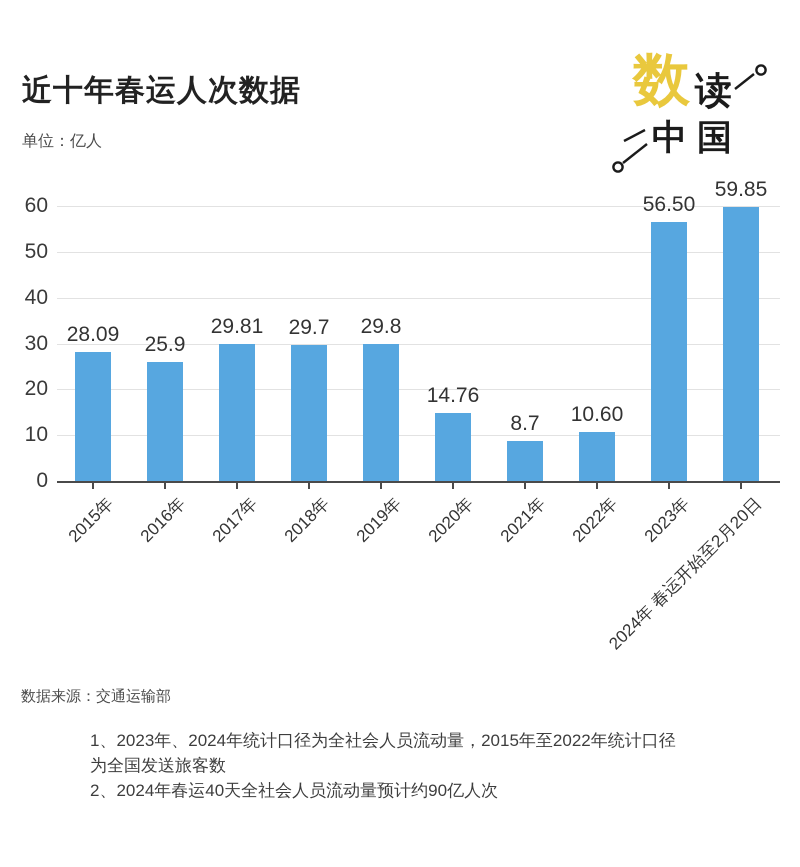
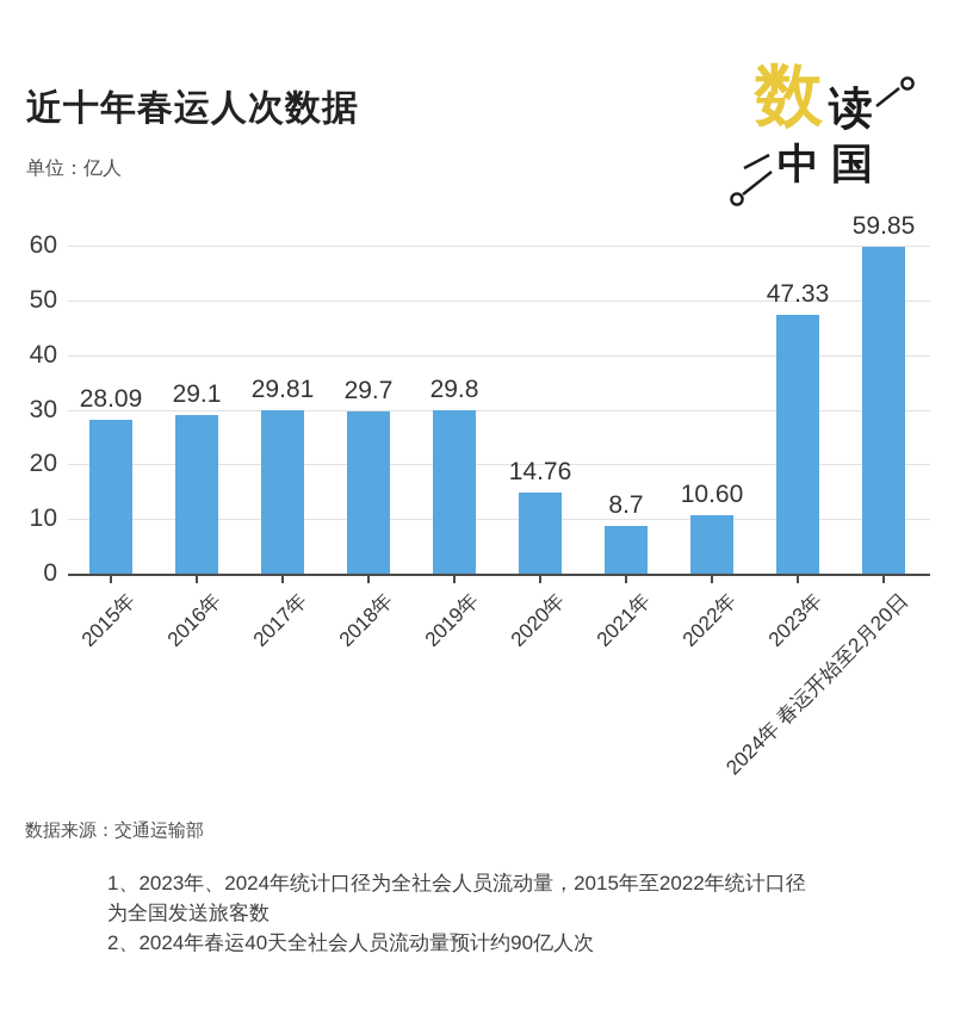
2016年: 25.9 -> 29.1
2023年: 56.50 -> 47.33
